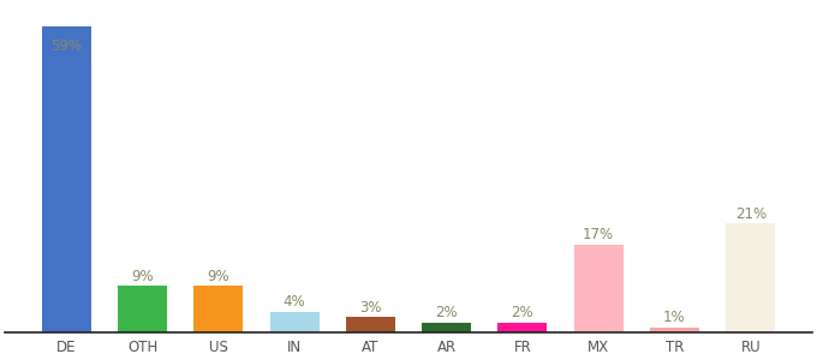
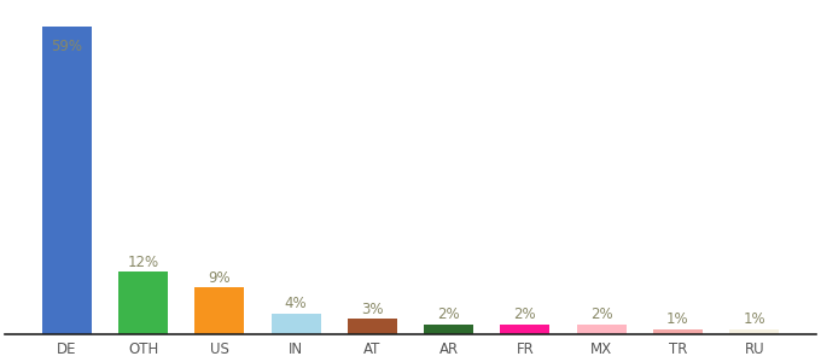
OTH: 9% -> 12%
MX: 17% -> 2%
RU: 21% -> 1%
